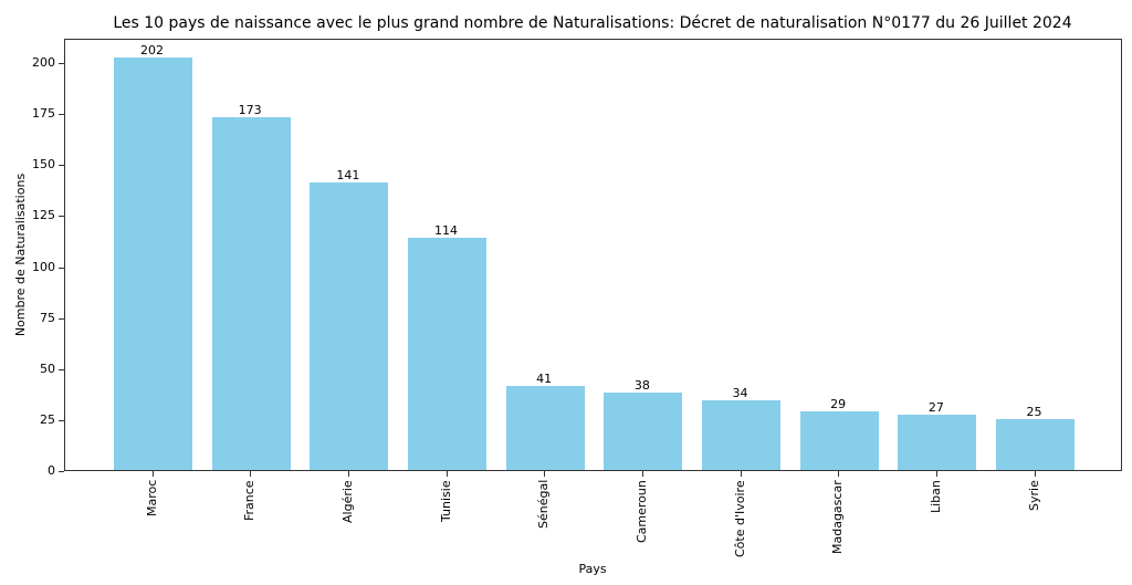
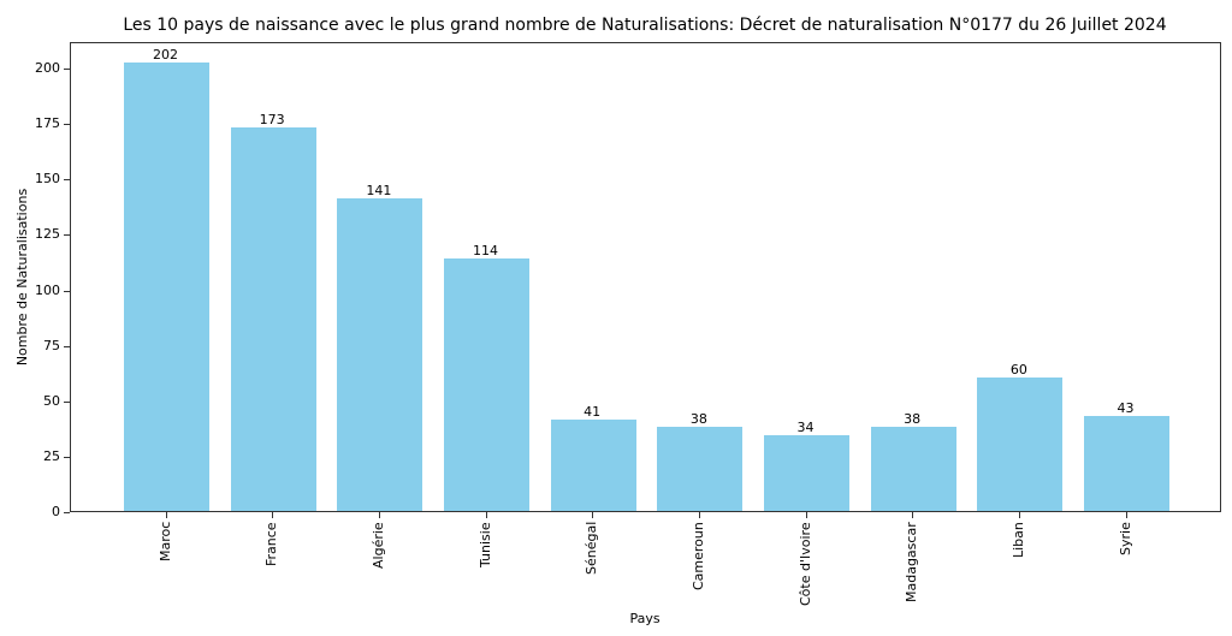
Madagascar: 29 -> 38
Liban: 27 -> 60
Syrie: 25 -> 43
